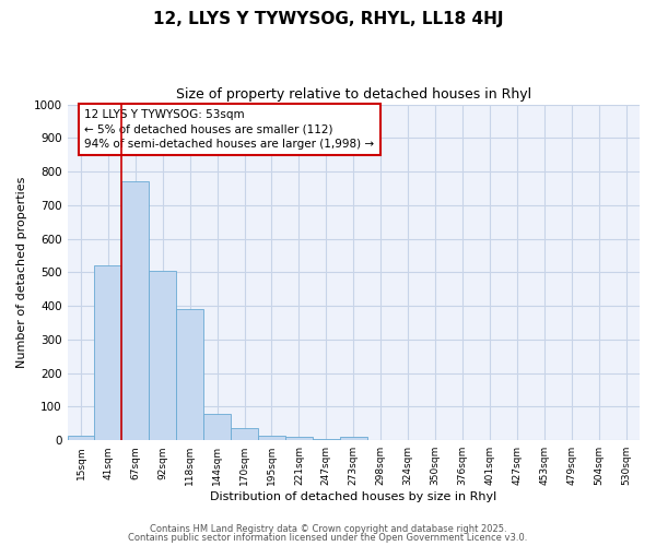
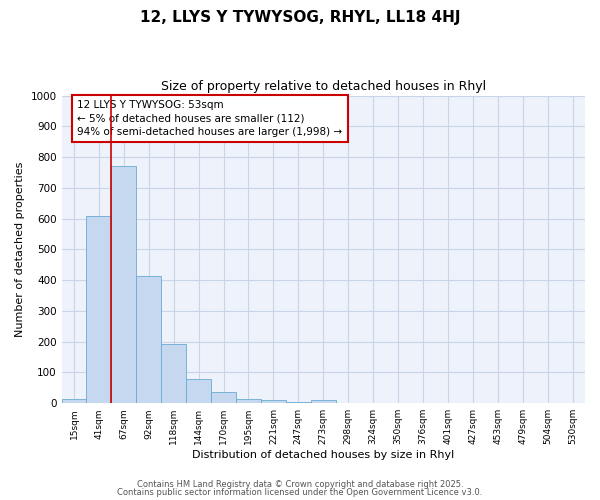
41sqm: 520 -> 608
92sqm: 505 -> 412
118sqm: 390 -> 193
